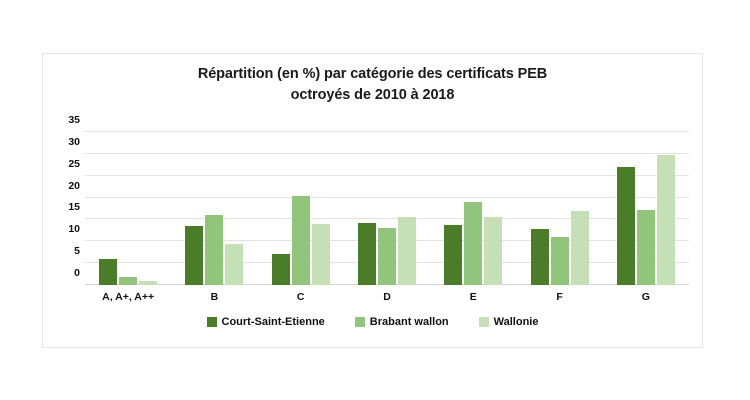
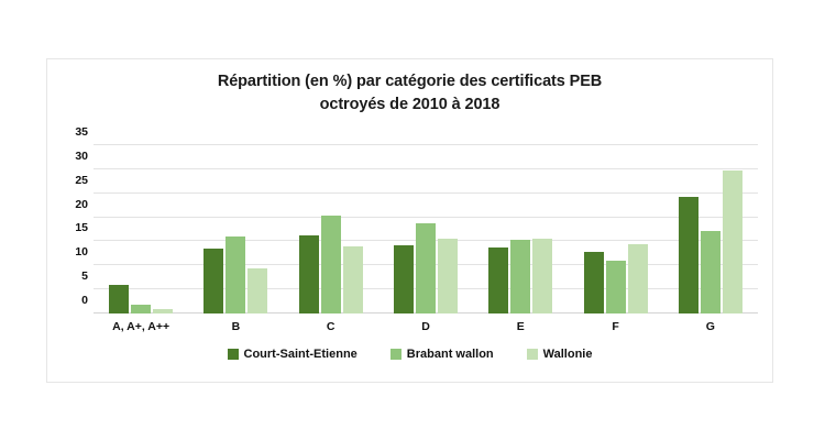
Court-Saint-Etienne/C: 7 -> 16
Brabant wallon/D: 13 -> 19
Brabant wallon/E: 19 -> 15
Wallonie/F: 17 -> 14
Court-Saint-Etienne/G: 27 -> 24
